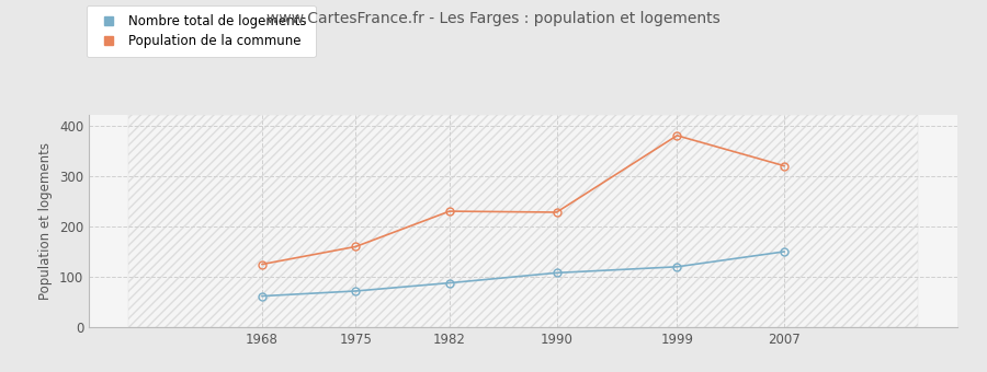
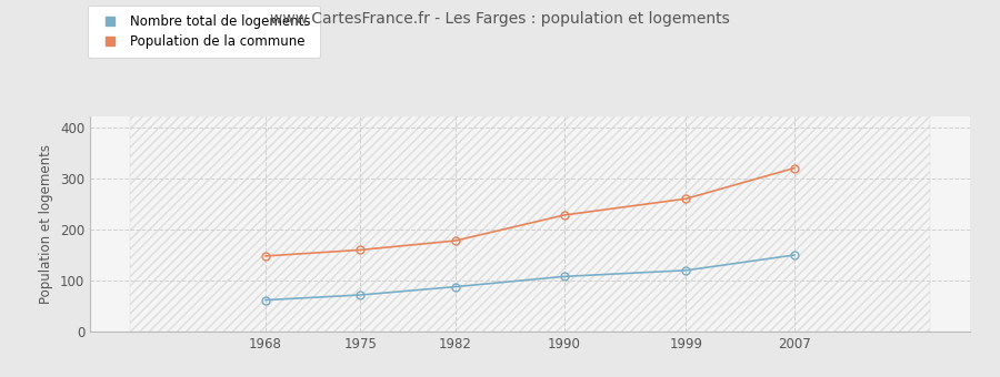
Population de la commune/1968: 125 -> 148
Population de la commune/1982: 230 -> 178
Population de la commune/1999: 380 -> 260
